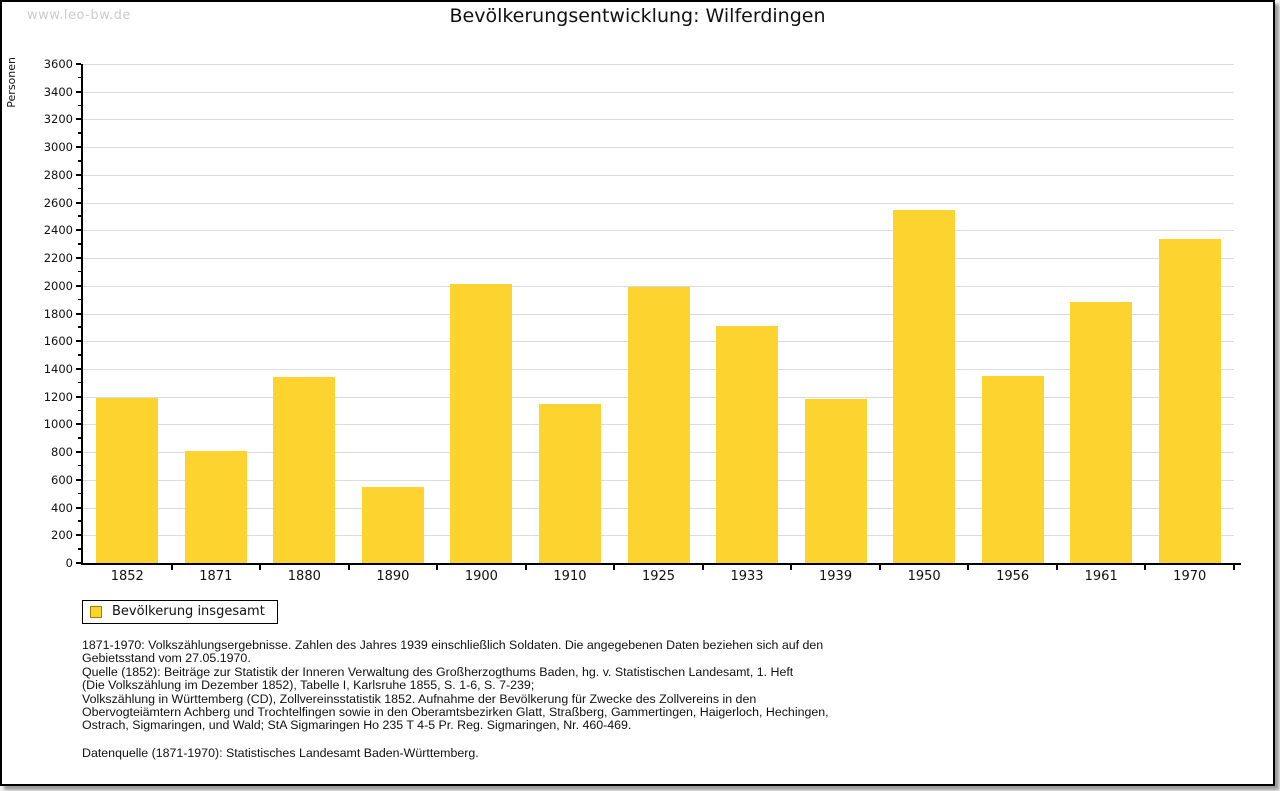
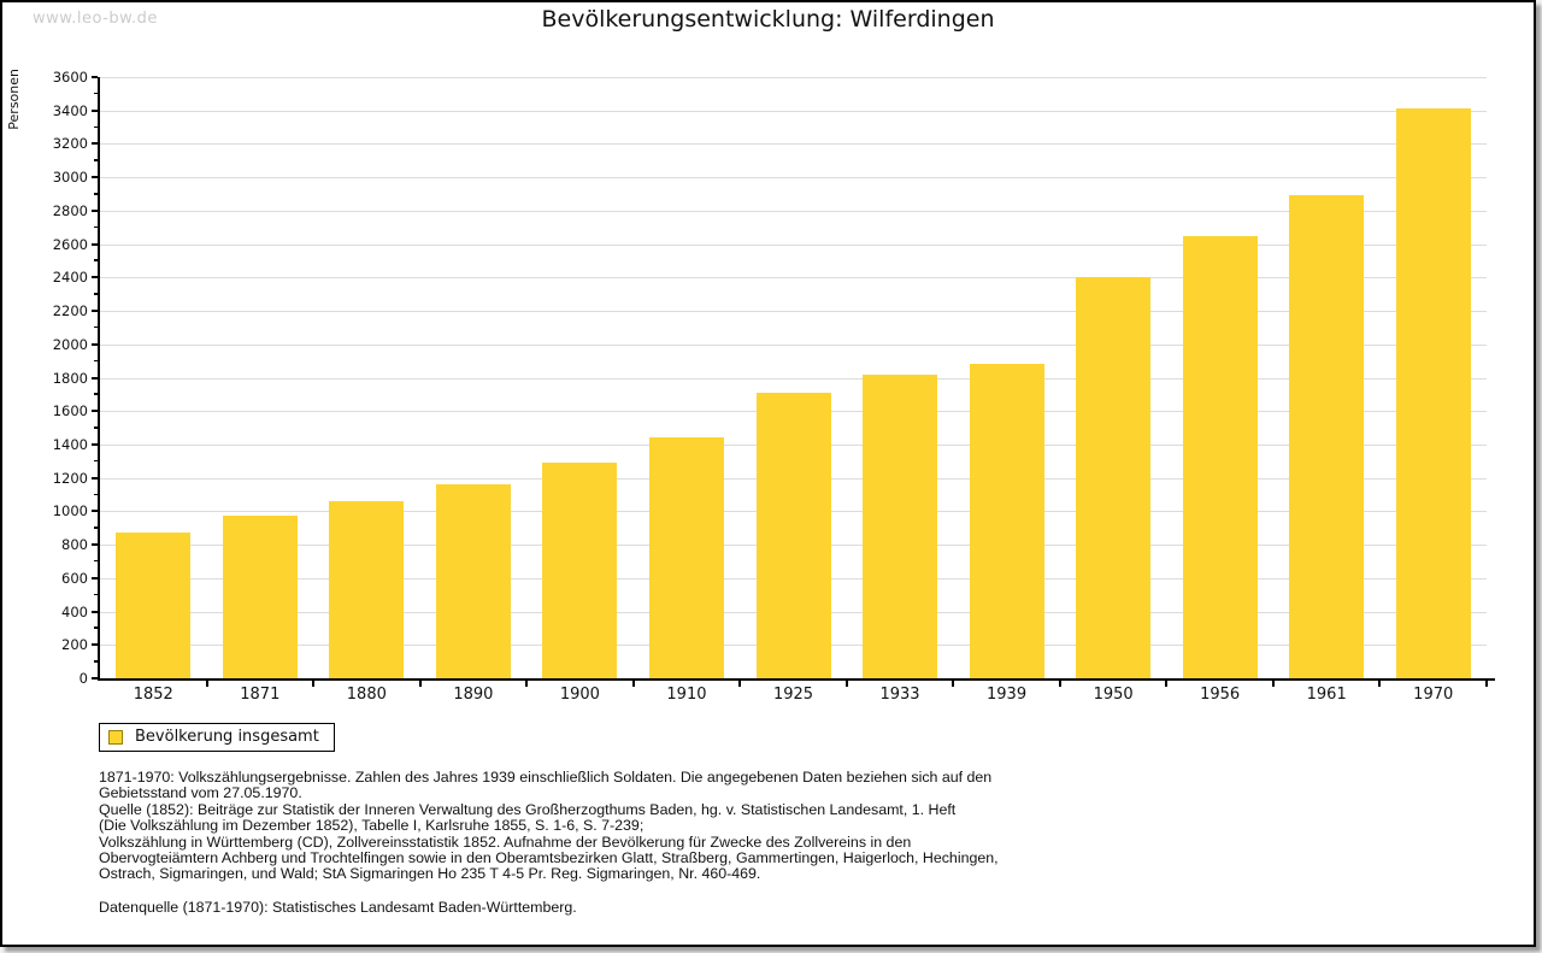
1852: 1190 -> 870
1871: 810 -> 980
1880: 1340 -> 1060
1890: 550 -> 1160
1900: 2010 -> 1290
1910: 1150 -> 1440
1925: 1990 -> 1710
1933: 1710 -> 1820
1939: 1180 -> 1880
1950: 2550 -> 2400
1956: 1350 -> 2650
1961: 1880 -> 2900
1970: 2340 -> 3420
